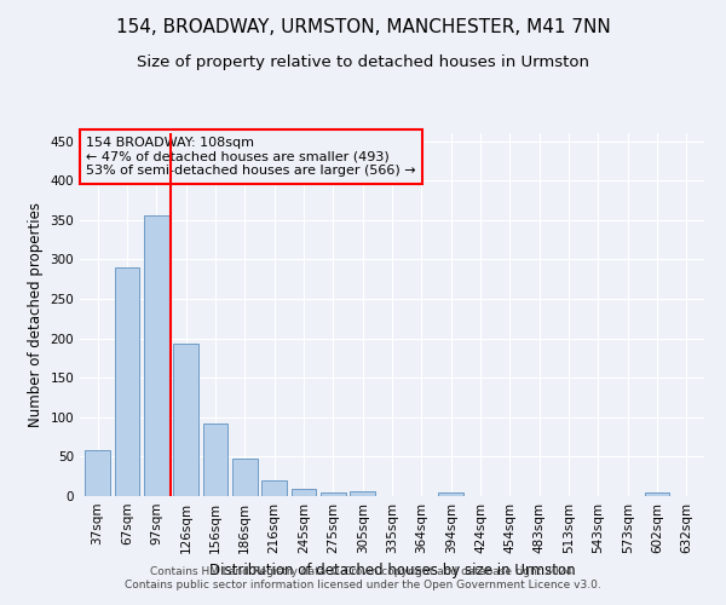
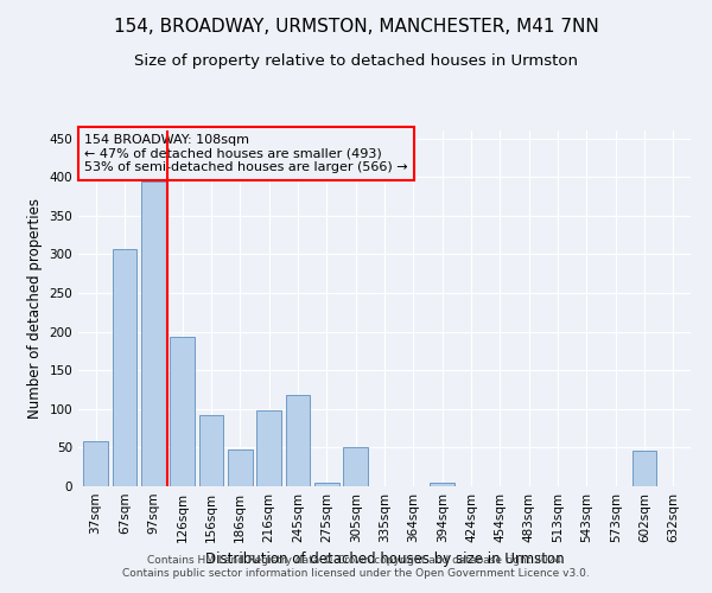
67sqm: 290 -> 306
97sqm: 355 -> 394
216sqm: 20 -> 98
245sqm: 9 -> 118
305sqm: 6 -> 50
602sqm: 5 -> 46
